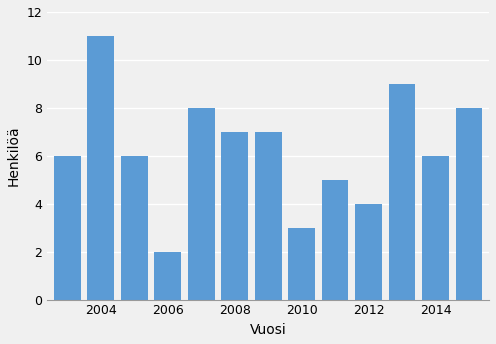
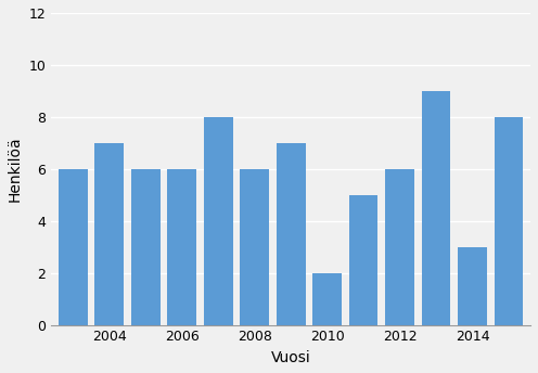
2004: 11 -> 7
2006: 2 -> 6
2008: 7 -> 6
2010: 3 -> 2
2012: 4 -> 6
2014: 6 -> 3
